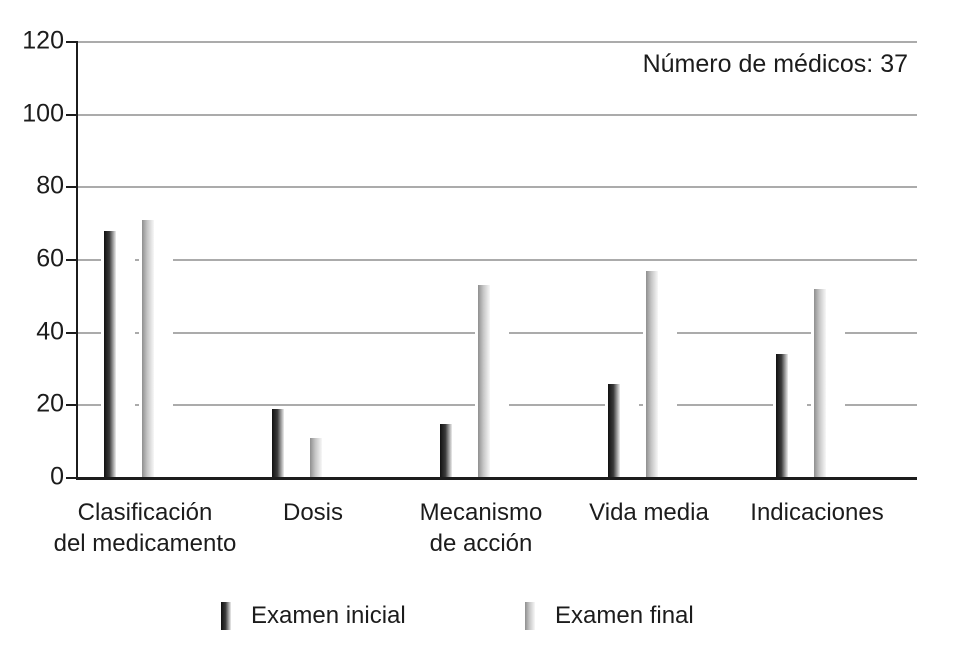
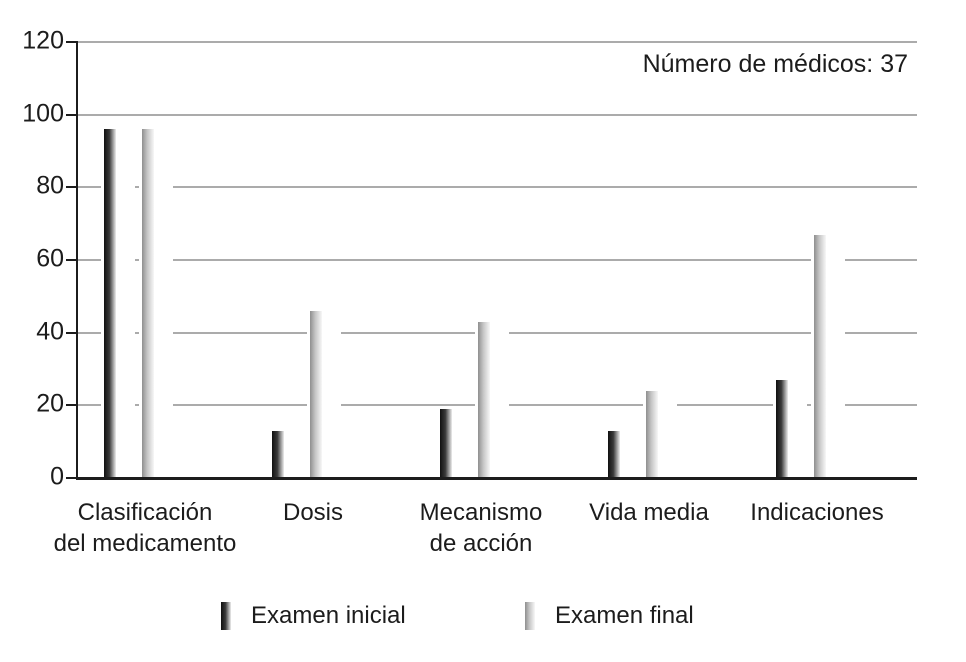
Examen inicial/Clasificación del medicamento: 68 -> 96
Examen final/Clasificación del medicamento: 71 -> 96
Examen inicial/Dosis: 19 -> 13
Examen final/Dosis: 11 -> 46
Examen inicial/Mecanismo de acción: 15 -> 19
Examen final/Mecanismo de acción: 53 -> 43
Examen inicial/Vida media: 26 -> 13
Examen final/Vida media: 57 -> 24
Examen inicial/Indicaciones: 34 -> 27
Examen final/Indicaciones: 52 -> 67
